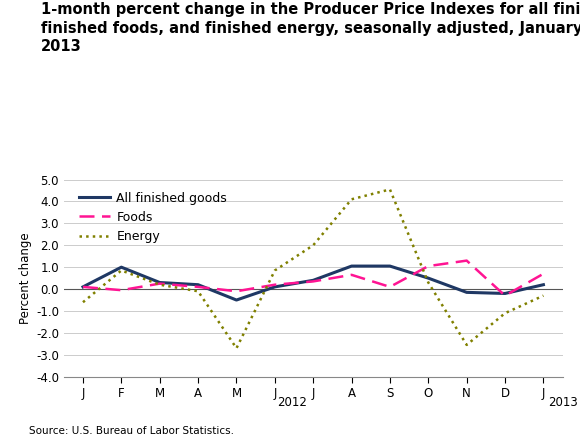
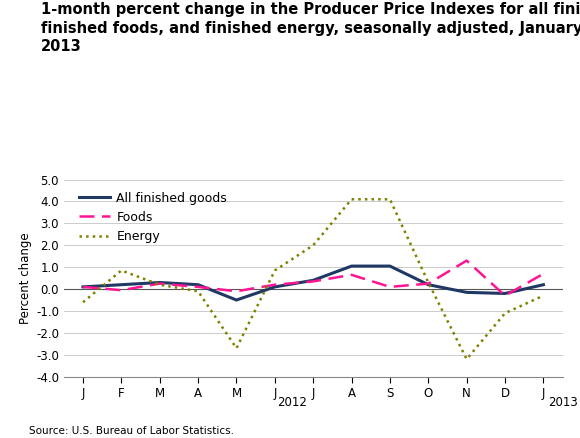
All finished goods/F: 1.00 -> 0.20
Energy/S: 4.55 -> 4.10
All finished goods/O: 0.50 -> 0.20
Foods/O: 1.05 -> 0.25
Energy/N: -2.55 -> -3.20
